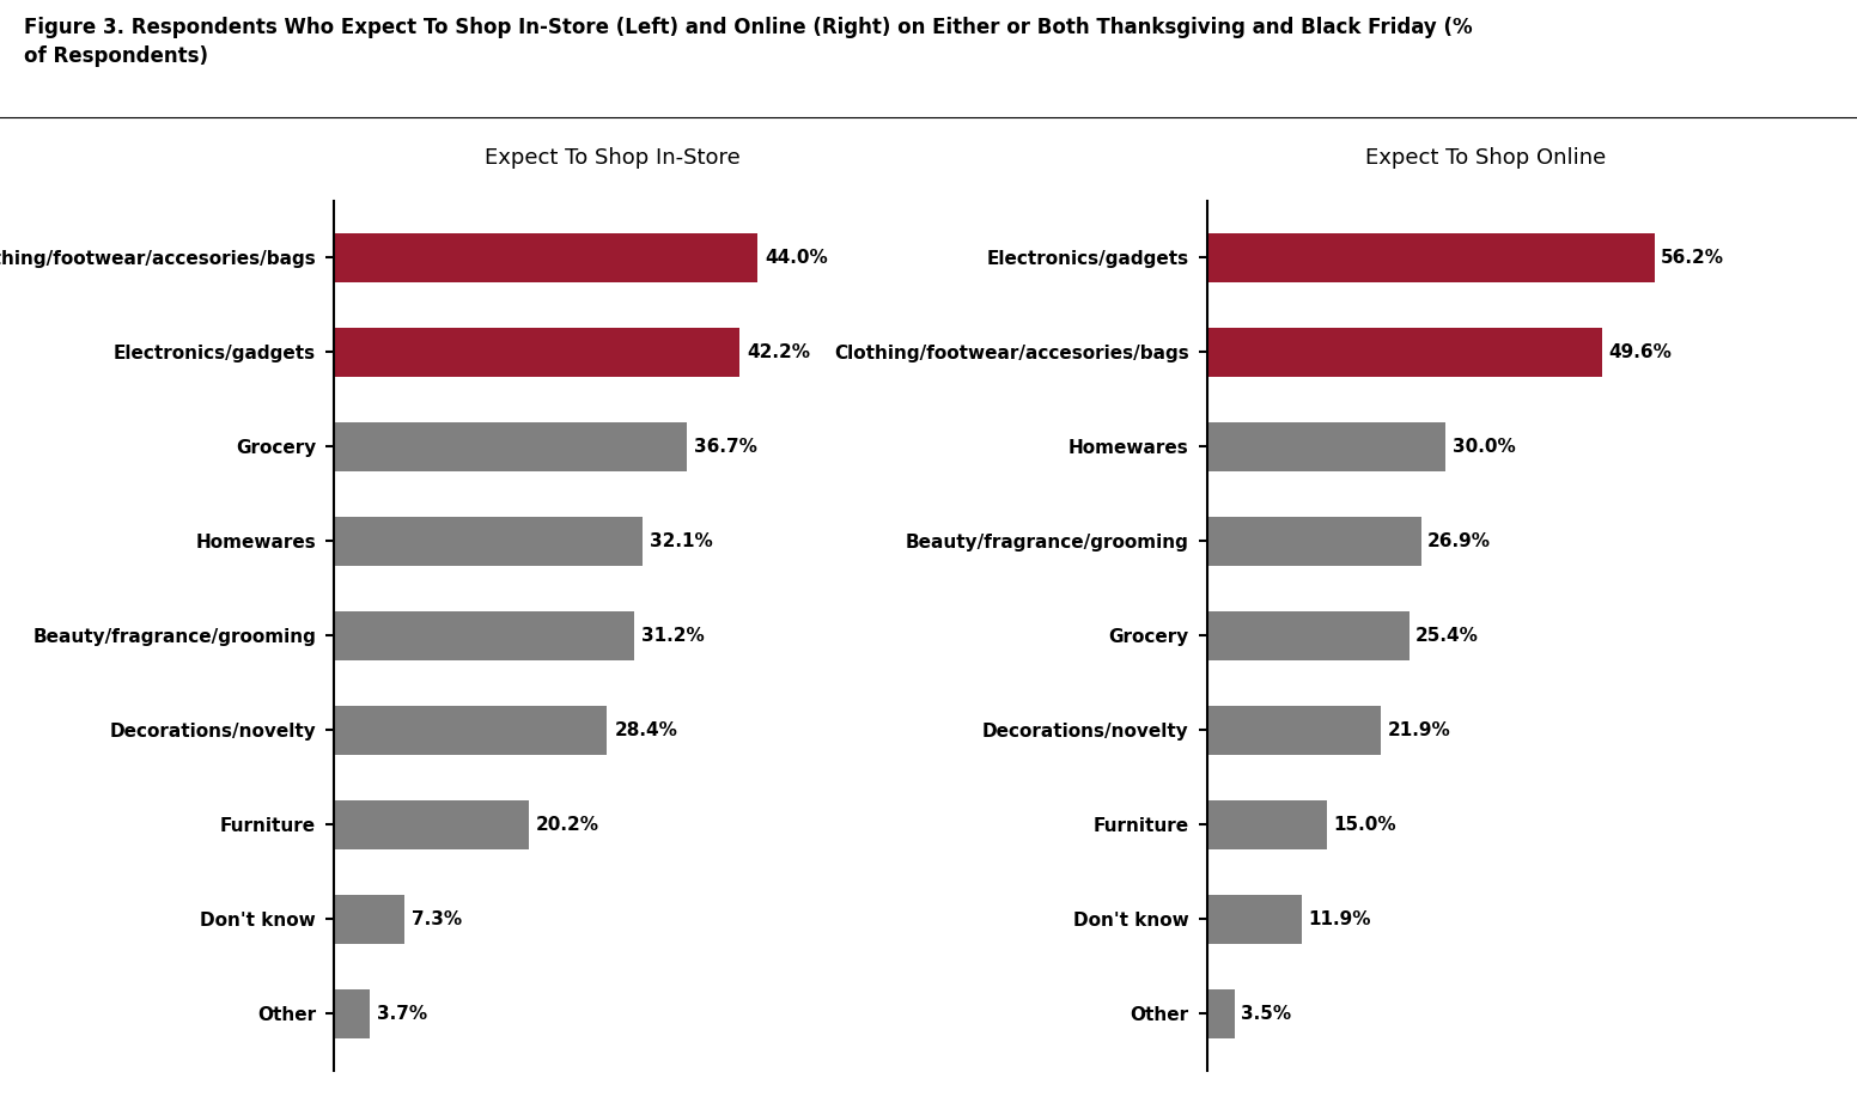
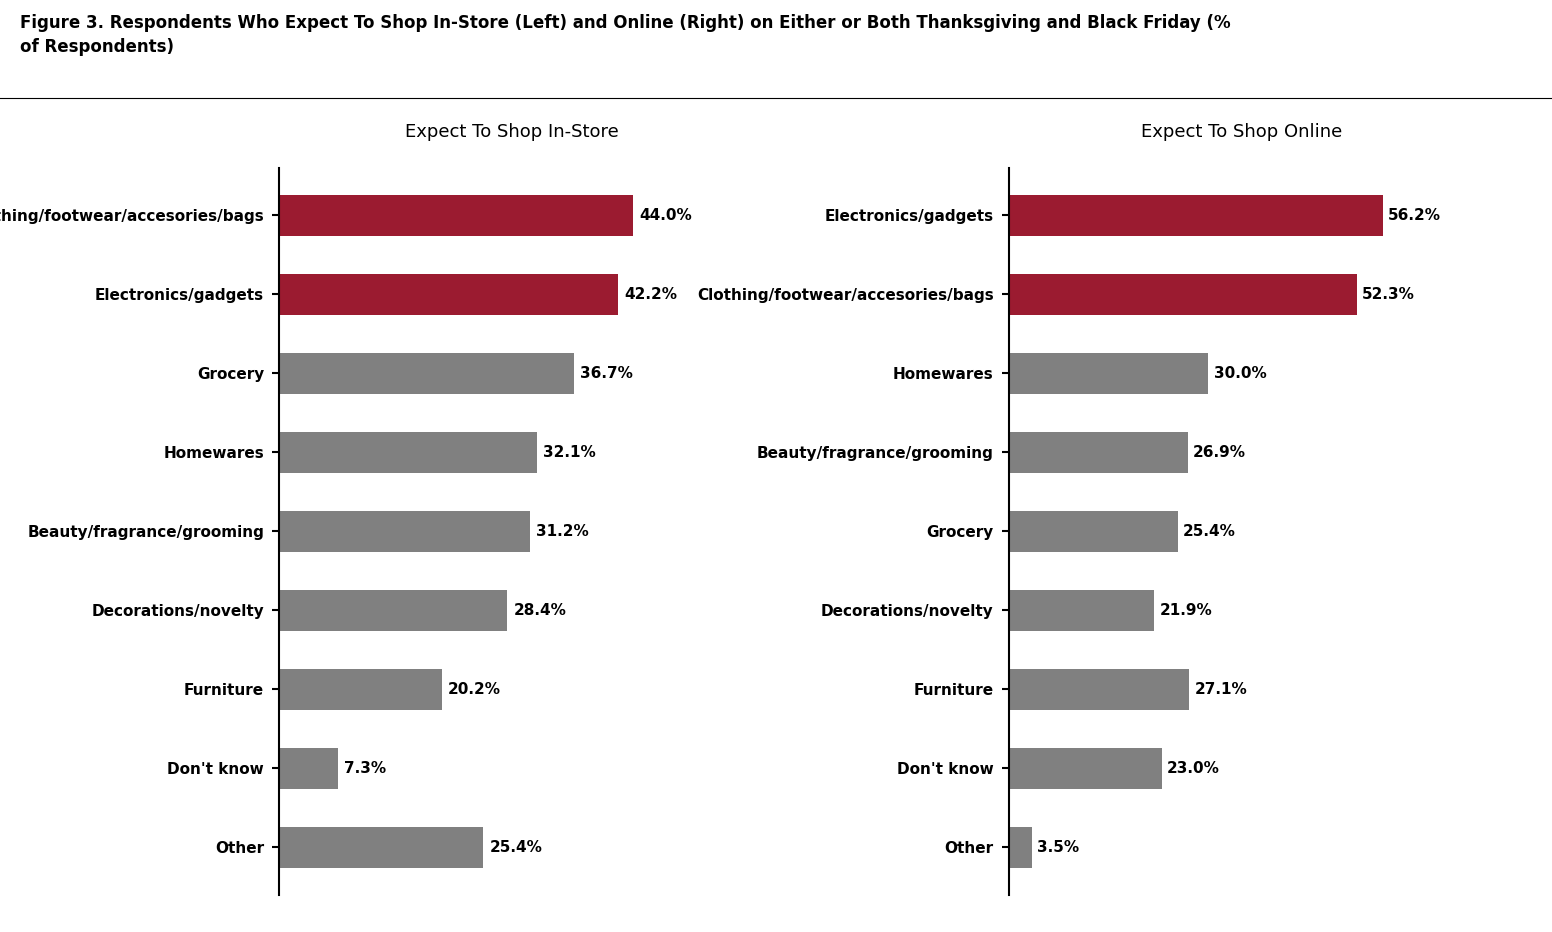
Expect To Shop In-Store/Other: 3.7% -> 25.4%
Expect To Shop Online/Clothing/footwear/accesories/bags: 49.6% -> 52.3%
Expect To Shop Online/Furniture: 15.0% -> 27.1%
Expect To Shop Online/Don't know: 11.9% -> 23.0%
